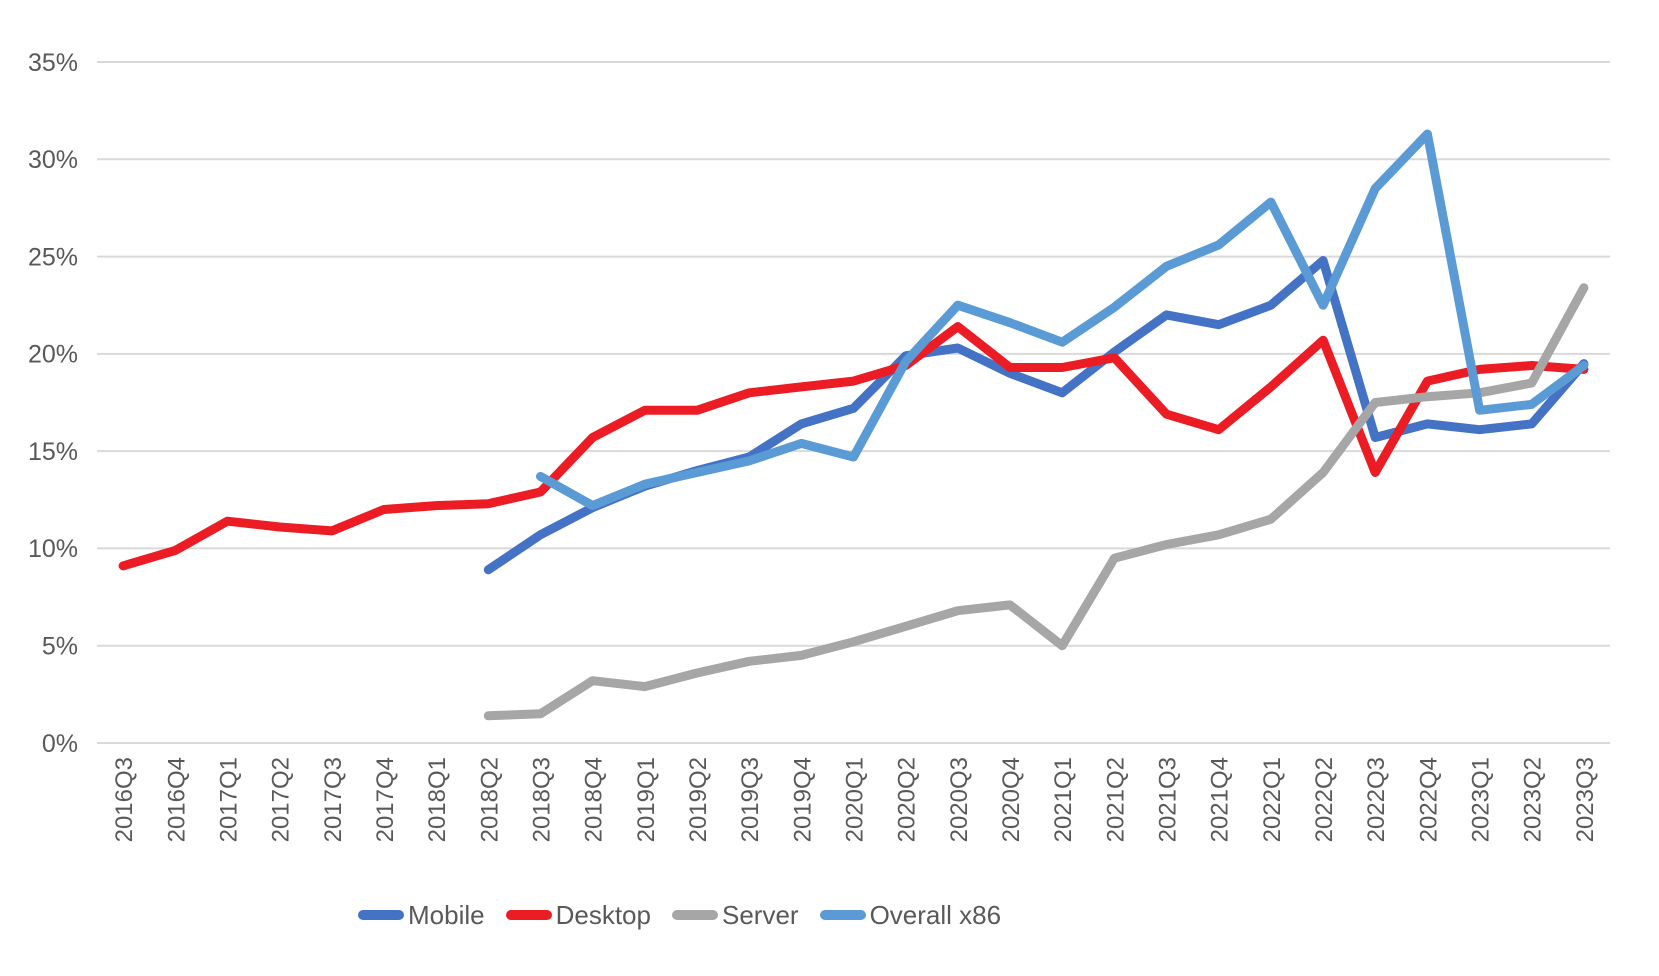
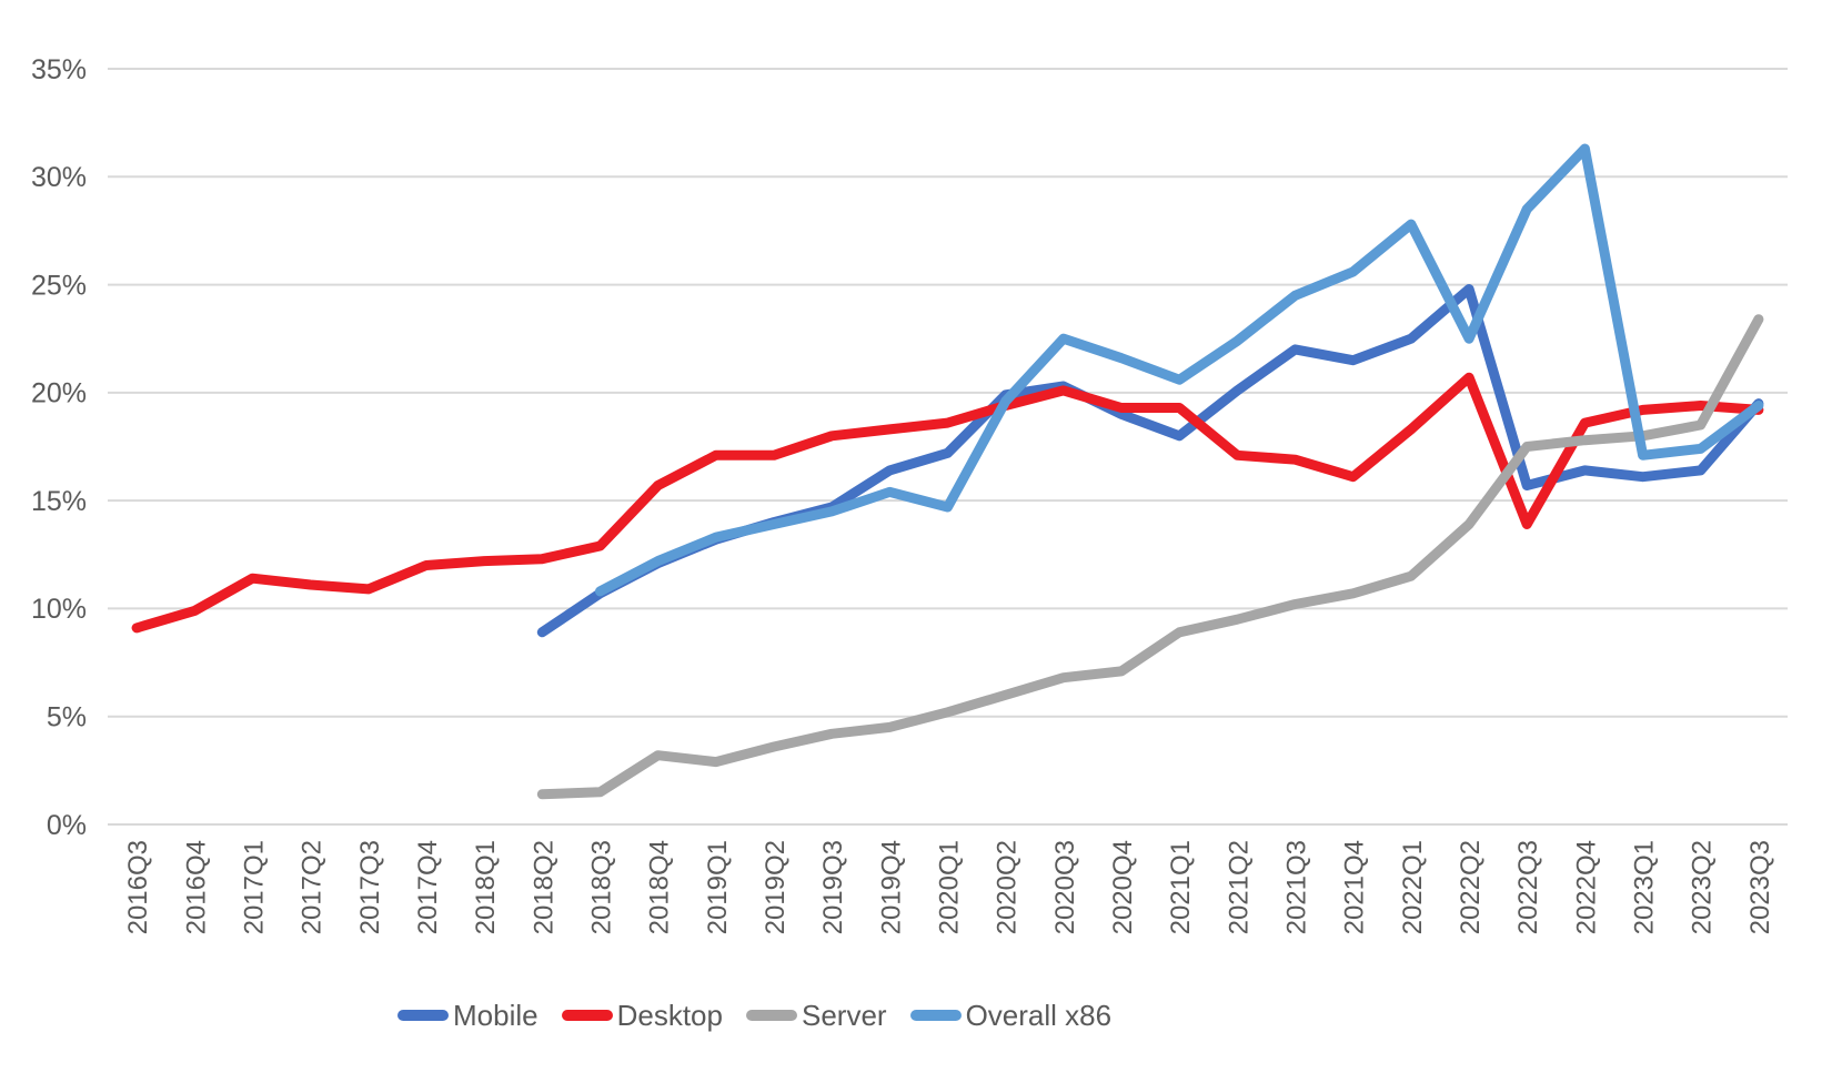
Overall x86/2018Q3: 13.7% -> 10.8%
Desktop/2020Q3: 21.4% -> 20.1%
Server/2021Q1: 5.0% -> 8.9%
Desktop/2021Q2: 19.8% -> 17.1%
